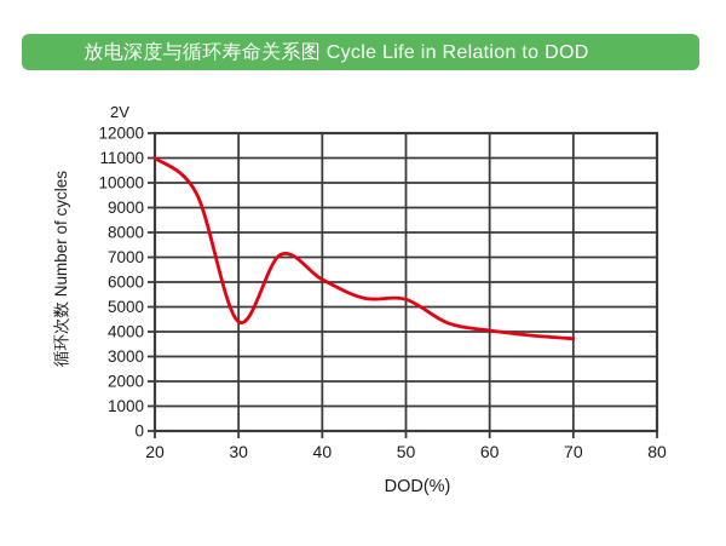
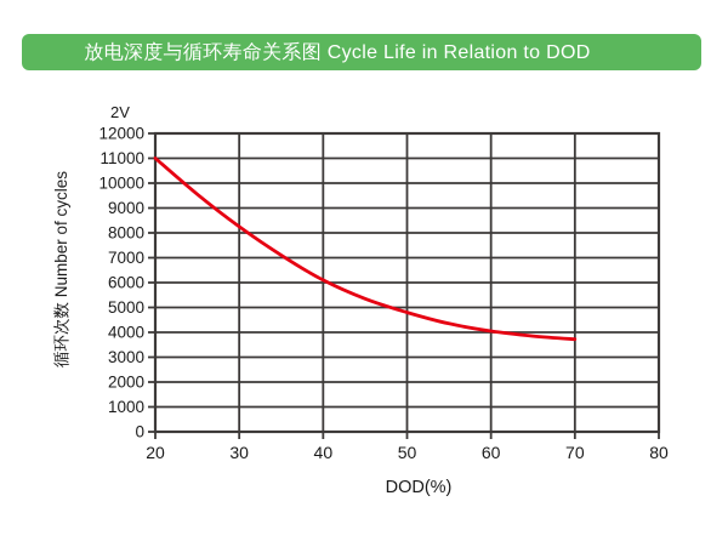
30: 4400 -> 8200
50: 5300 -> 4800
